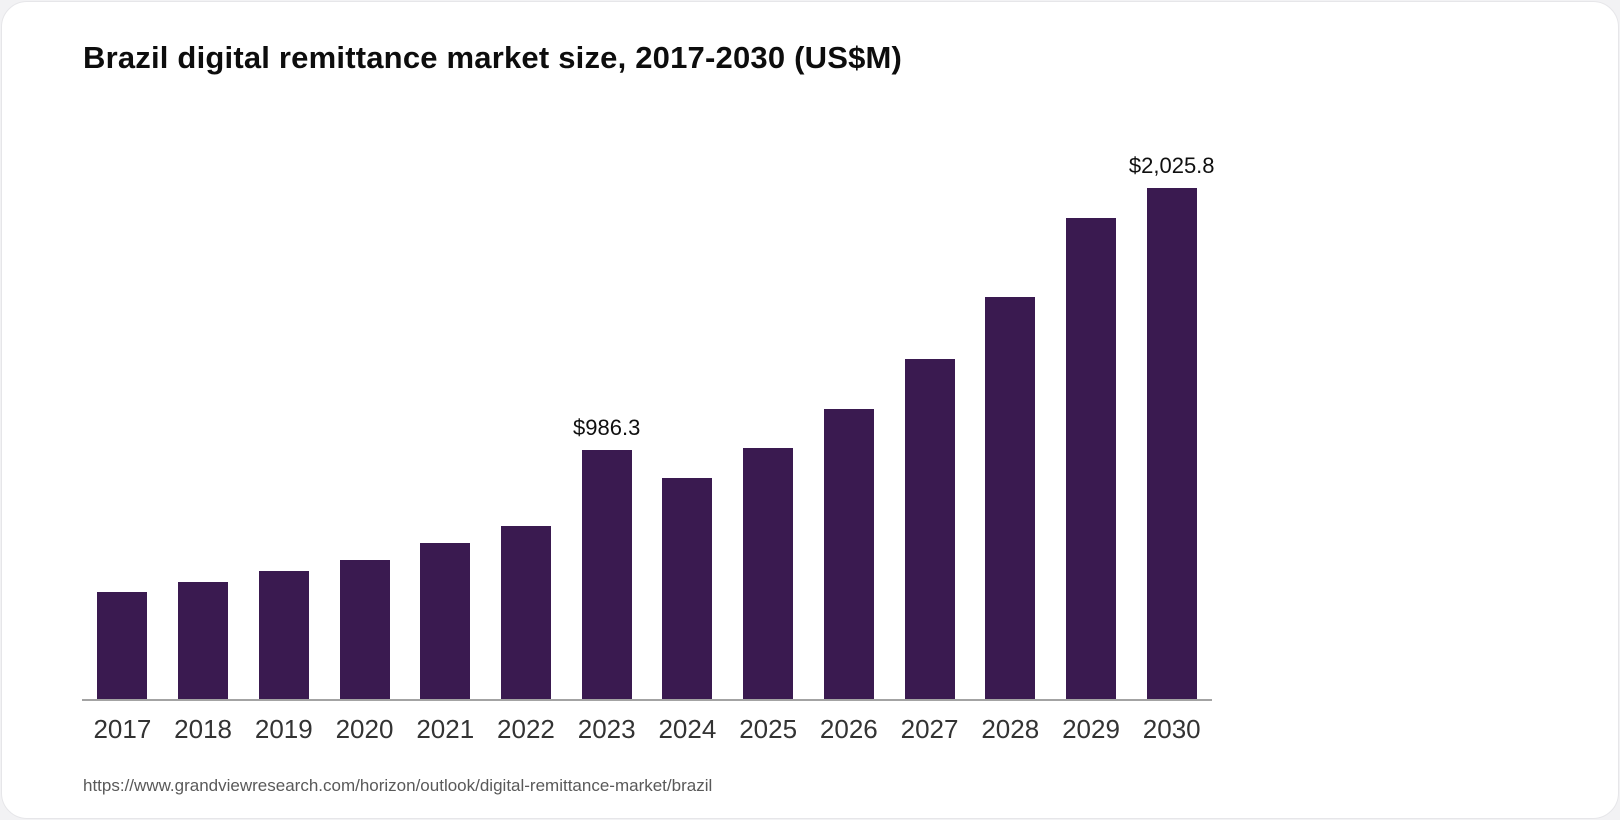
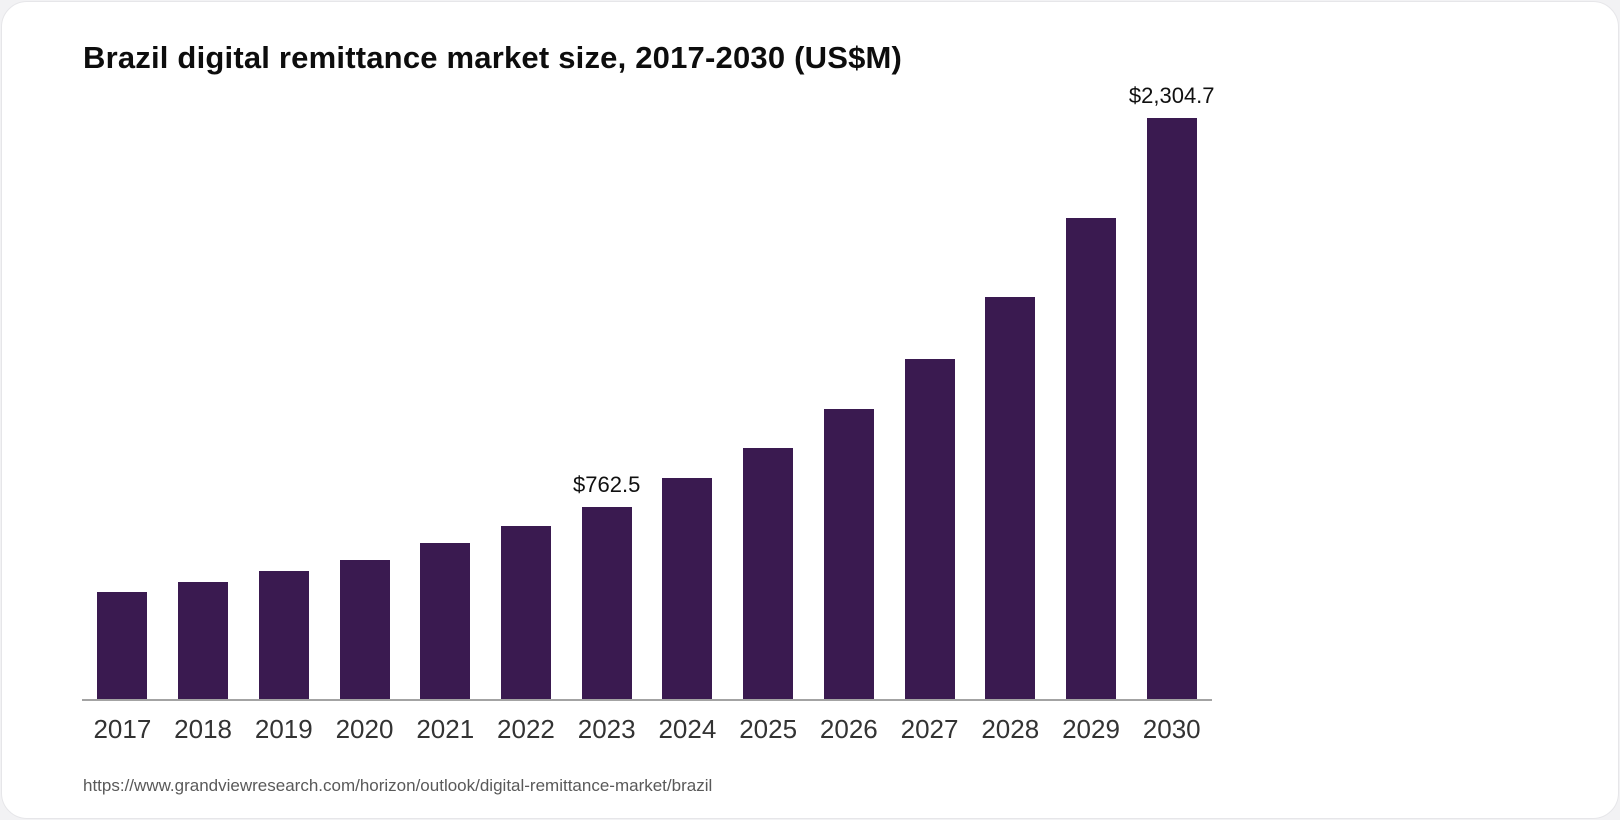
2023: $986.3 -> $762.5
2030: $2,025.8 -> $2,304.7
